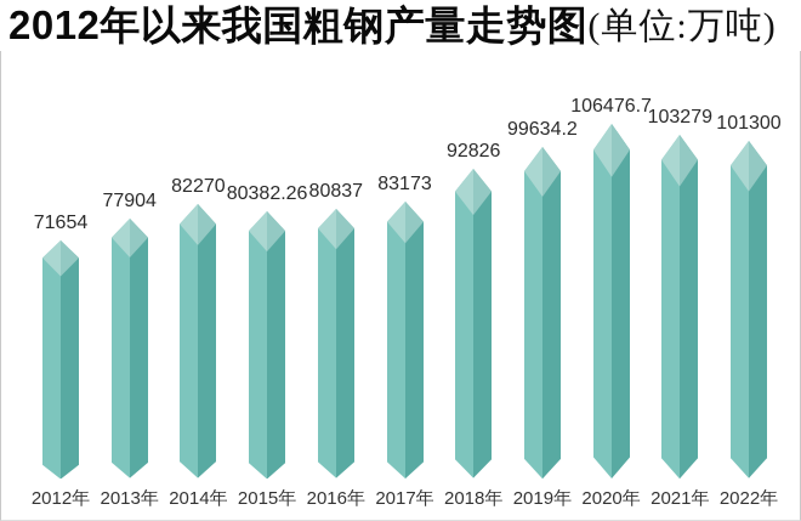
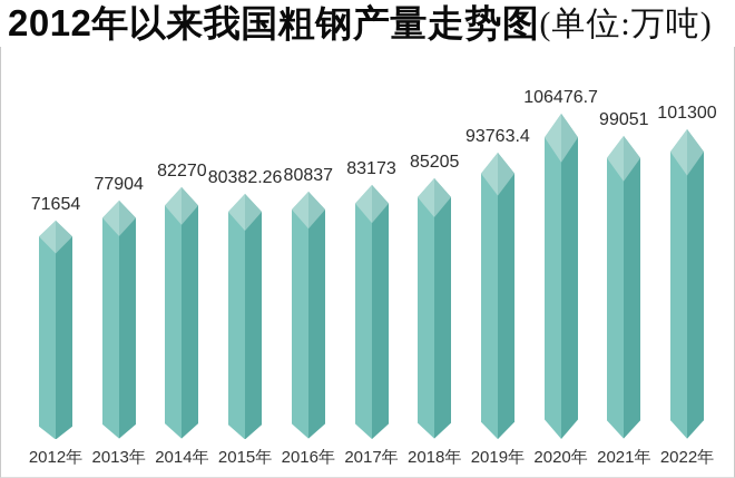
2018年: 92826 -> 85205
2019年: 99634.2 -> 93763.4
2021年: 103279 -> 99051
